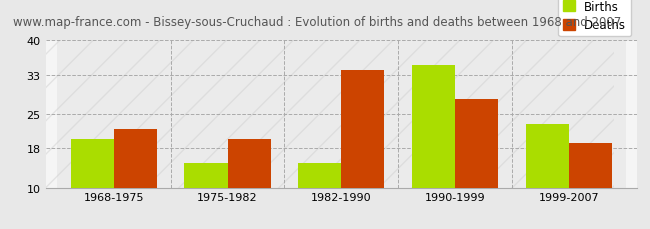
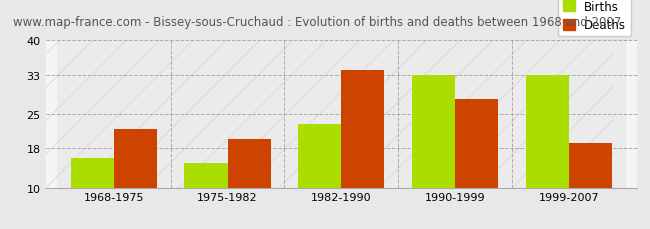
Births/1968-1975: 20 -> 16
Births/1982-1990: 15 -> 23
Births/1990-1999: 35 -> 33
Births/1999-2007: 23 -> 33
